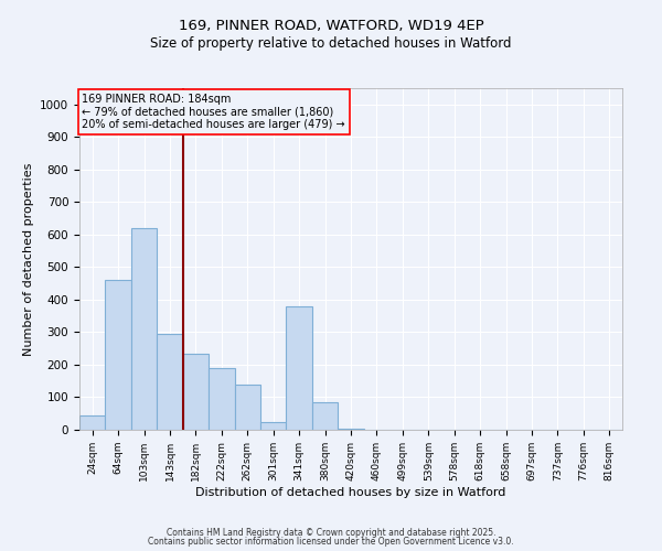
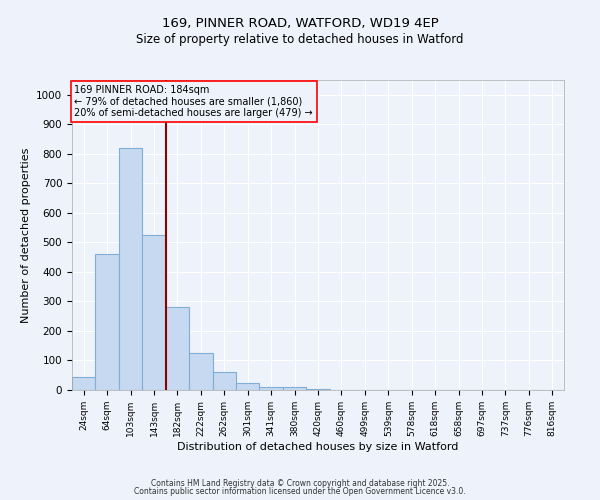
103sqm: 620 -> 820
143sqm: 295 -> 525
182sqm: 235 -> 280
222sqm: 190 -> 125
262sqm: 140 -> 60
341sqm: 380 -> 10
380sqm: 85 -> 10
